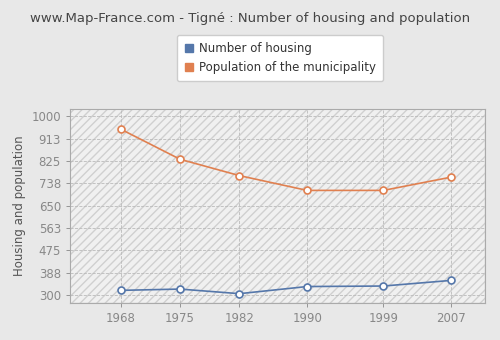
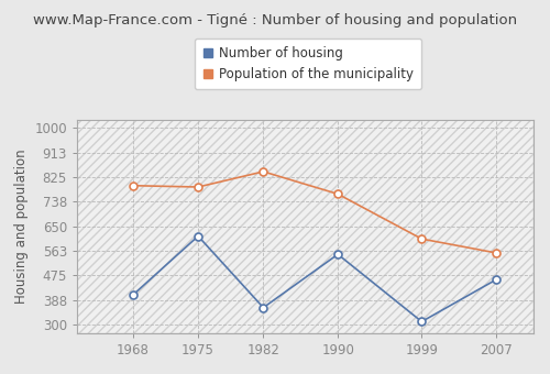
Number of housing/1968: 318 -> 405
Population of the municipality/1968: 950 -> 795
Number of housing/1975: 323 -> 615
Population of the municipality/1975: 832 -> 790
Number of housing/1982: 305 -> 360
Population of the municipality/1982: 768 -> 845
Number of housing/1990: 333 -> 550
Population of the municipality/1990: 710 -> 765
Number of housing/1999: 335 -> 310
Population of the municipality/1999: 710 -> 605
Number of housing/2007: 357 -> 460
Population of the municipality/2007: 762 -> 555
